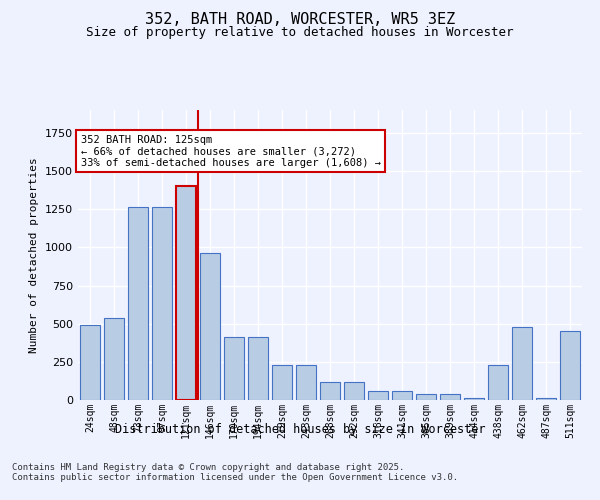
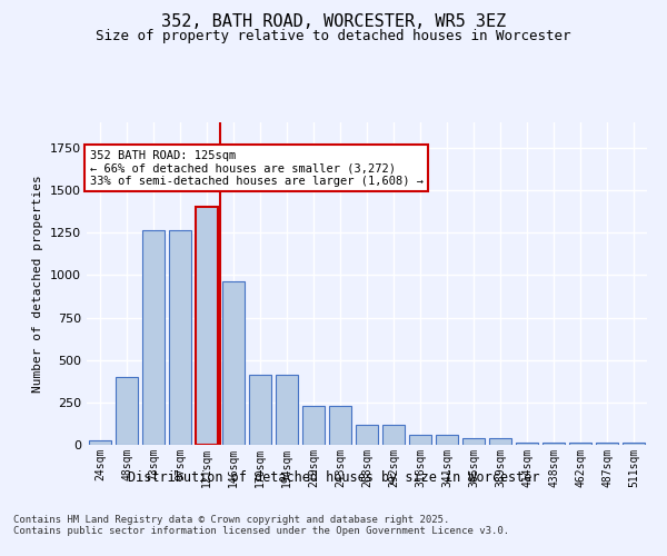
24sqm: 490 -> 20
48sqm: 540 -> 400
438sqm: 230 -> 10
462sqm: 480 -> 10
511sqm: 450 -> 10
